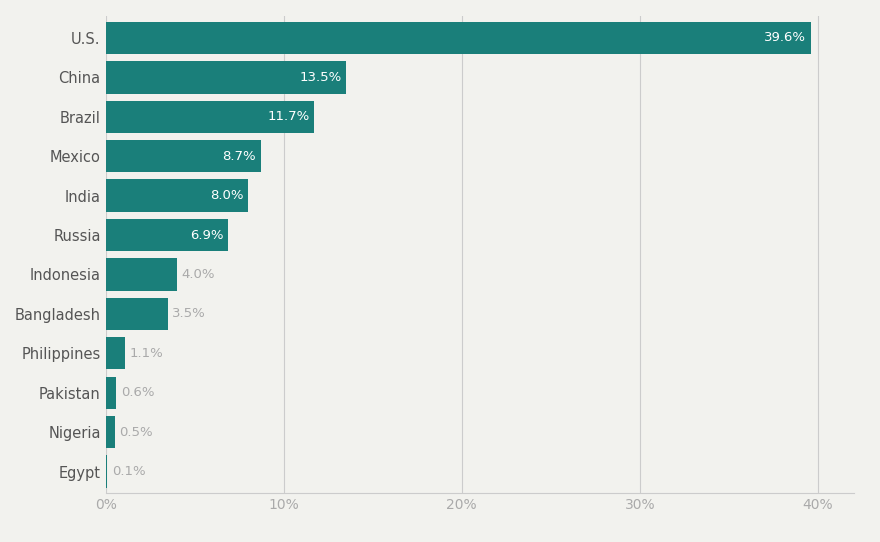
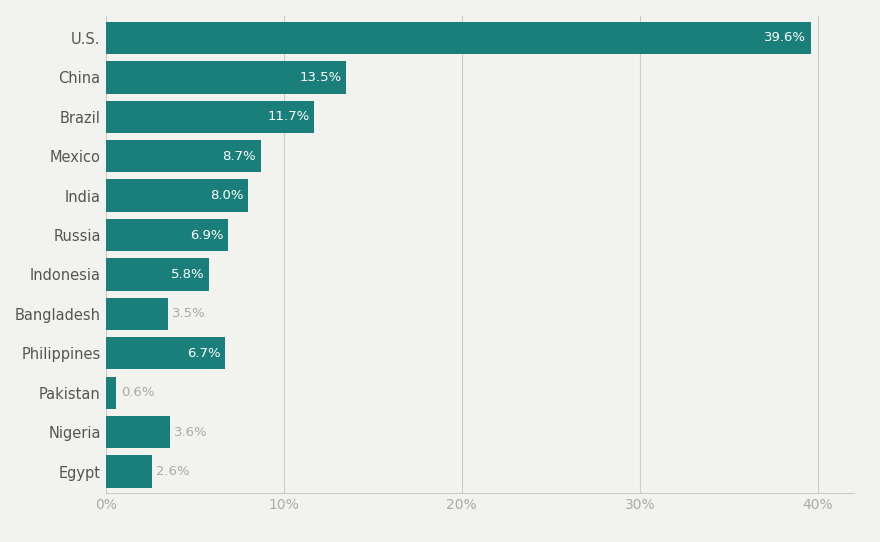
Indonesia: 4.0% -> 5.8%
Philippines: 1.1% -> 6.7%
Nigeria: 0.5% -> 3.6%
Egypt: 0.1% -> 2.6%
